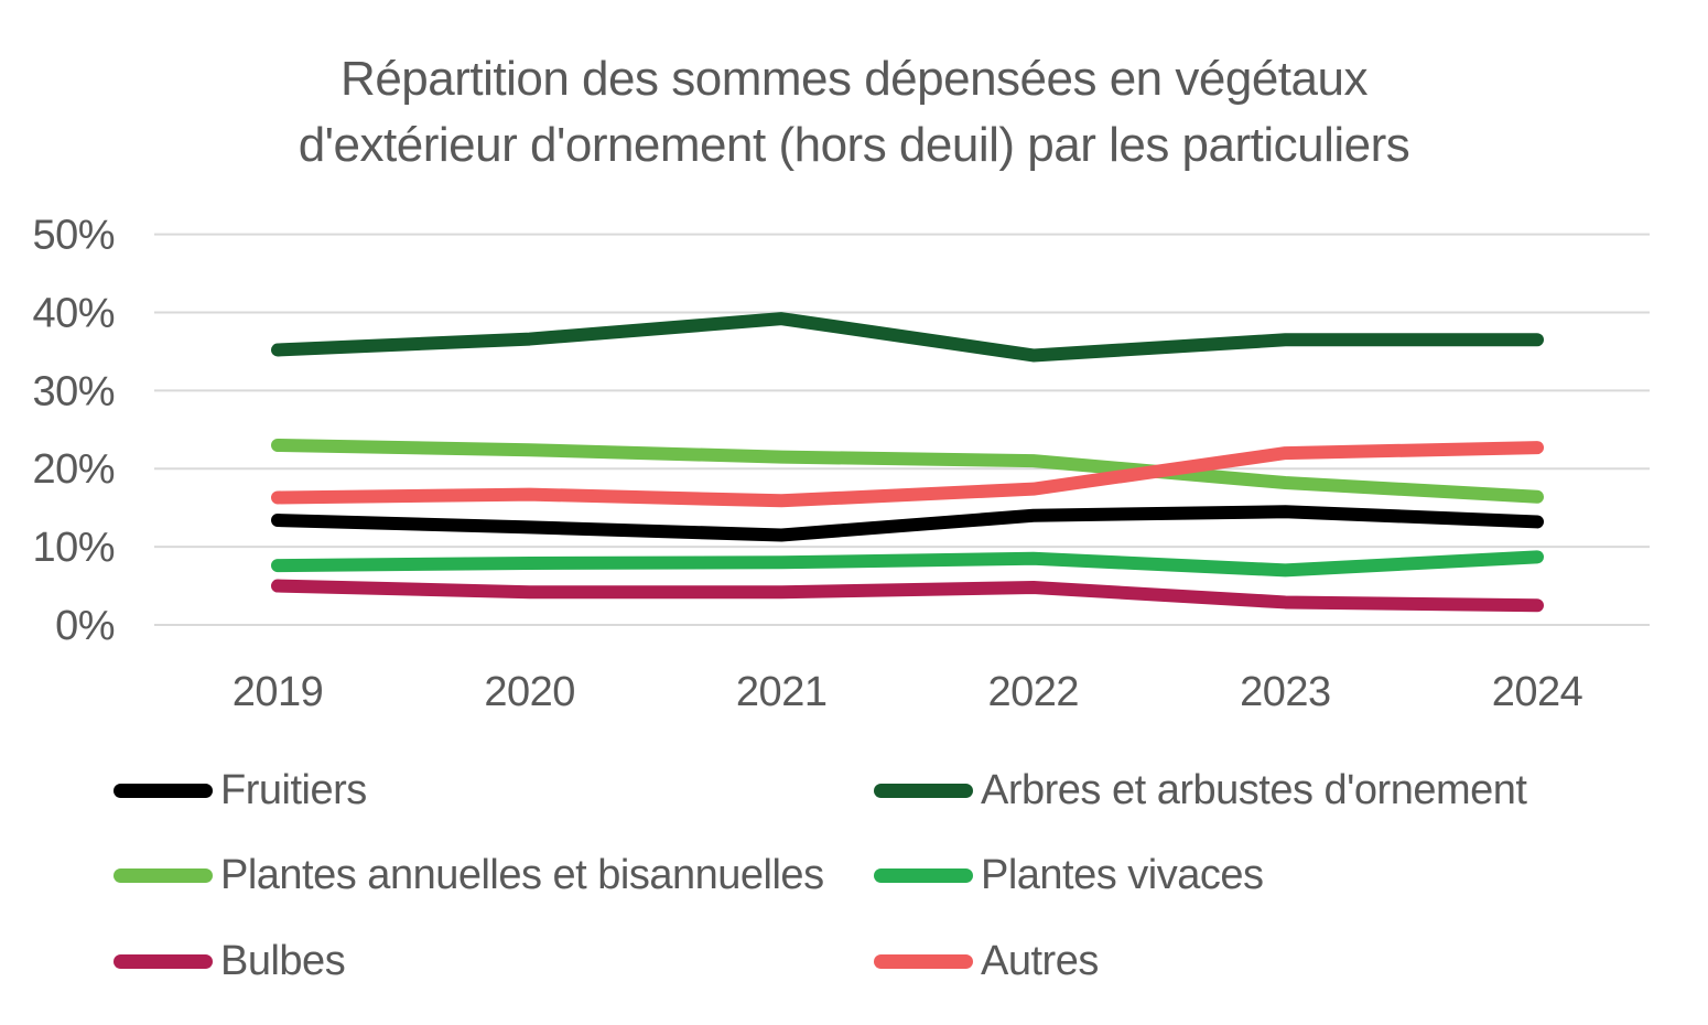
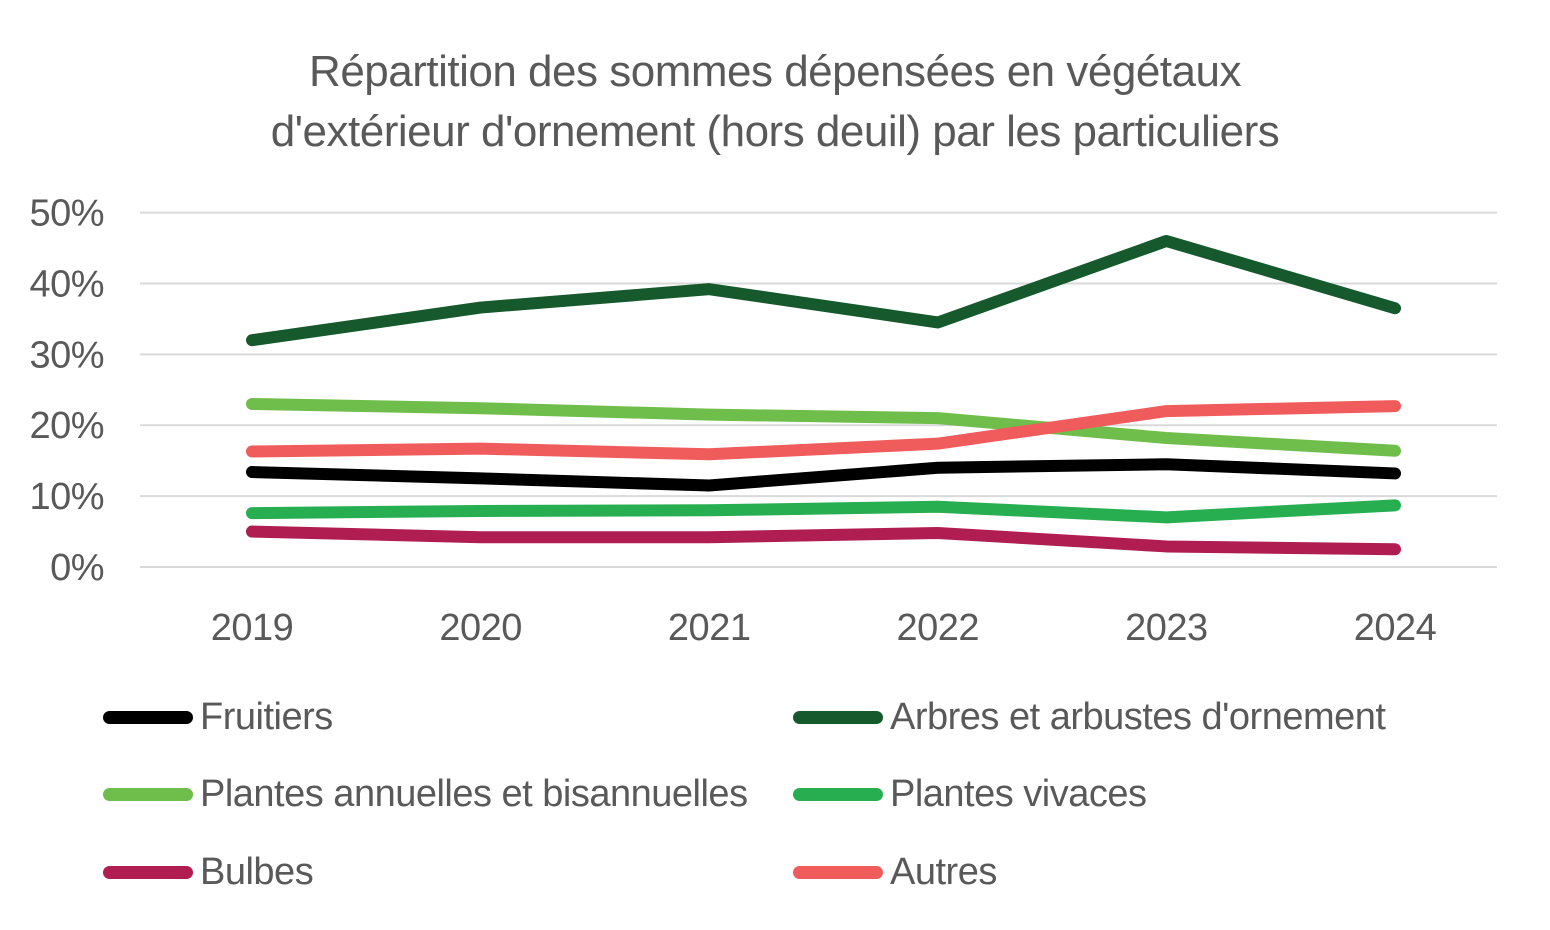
Arbres et arbustes d'ornement/2019: 35% -> 32%
Arbres et arbustes d'ornement/2023: 36% -> 46%
